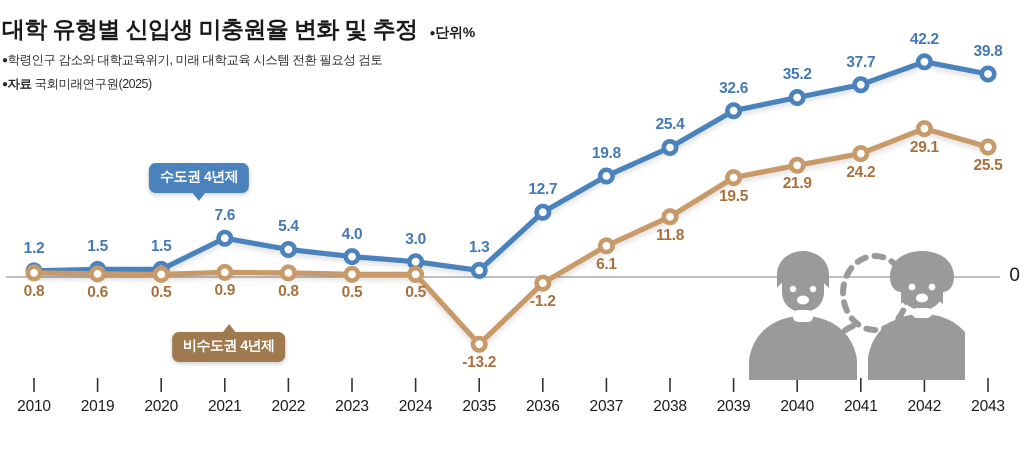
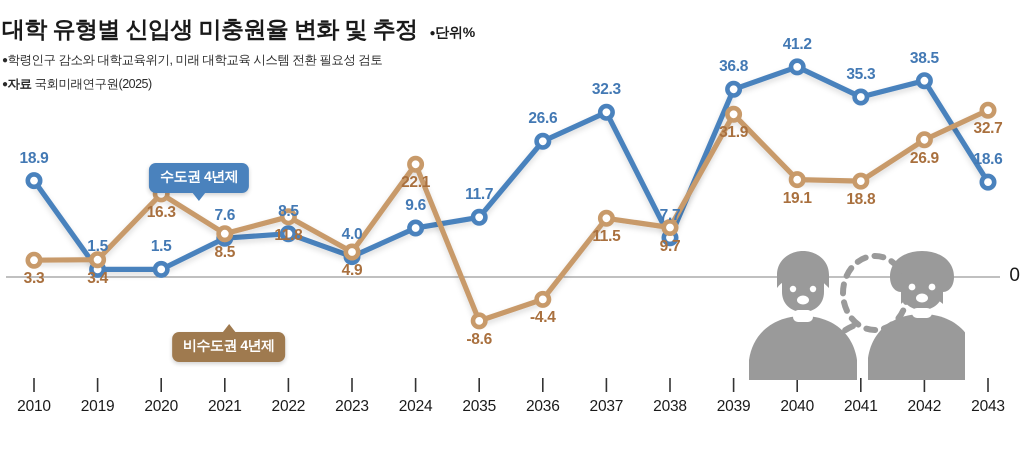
수도권 4년제/2010: 1.2 -> 18.9
비수도권 4년제/2010: 0.8 -> 3.3
비수도권 4년제/2019: 0.6 -> 3.4
비수도권 4년제/2020: 0.5 -> 16.3
비수도권 4년제/2021: 0.9 -> 8.5
수도권 4년제/2022: 5.4 -> 8.5
비수도권 4년제/2022: 0.8 -> 11.8
비수도권 4년제/2023: 0.5 -> 4.9
수도권 4년제/2024: 3.0 -> 9.6
비수도권 4년제/2024: 0.5 -> 22.1
수도권 4년제/2035: 1.3 -> 11.7
비수도권 4년제/2035: -13.2 -> -8.6
수도권 4년제/2036: 12.7 -> 26.6
비수도권 4년제/2036: -1.2 -> -4.4
수도권 4년제/2037: 19.8 -> 32.3
비수도권 4년제/2037: 6.1 -> 11.5
수도권 4년제/2038: 25.4 -> 7.7
비수도권 4년제/2038: 11.8 -> 9.7
수도권 4년제/2039: 32.6 -> 36.8
비수도권 4년제/2039: 19.5 -> 31.9
수도권 4년제/2040: 35.2 -> 41.2
비수도권 4년제/2040: 21.9 -> 19.1
수도권 4년제/2041: 37.7 -> 35.3
비수도권 4년제/2041: 24.2 -> 18.8
수도권 4년제/2042: 42.2 -> 38.5
비수도권 4년제/2042: 29.1 -> 26.9
수도권 4년제/2043: 39.8 -> 18.6
비수도권 4년제/2043: 25.5 -> 32.7
